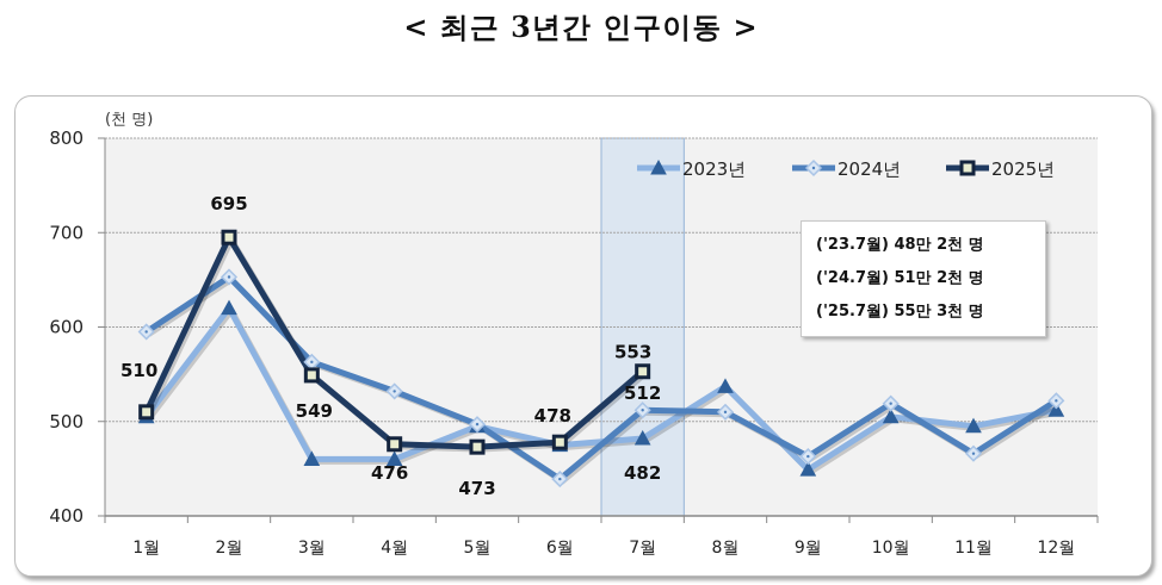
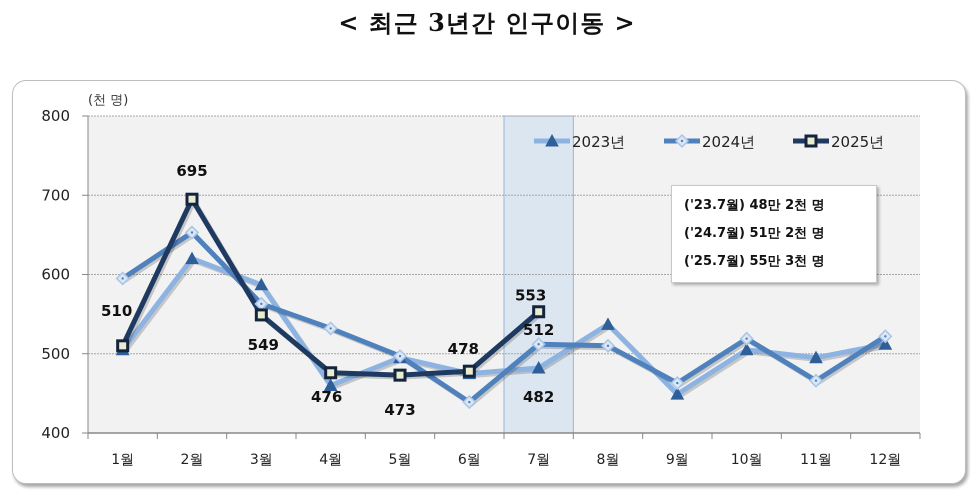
2023년/3월: 460 -> 590
